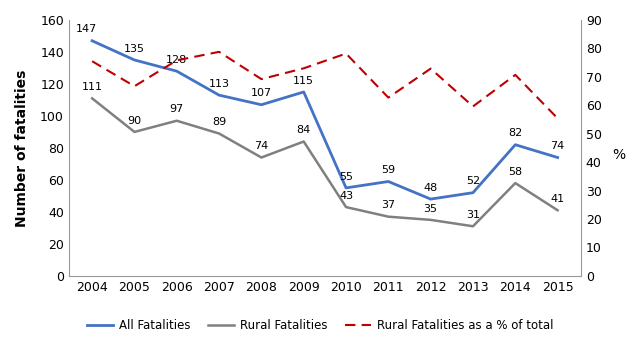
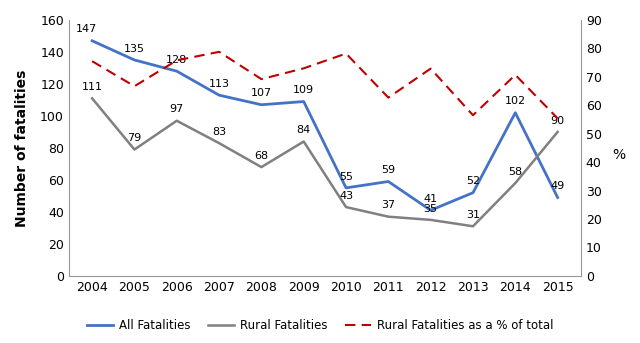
Rural Fatalities/2005: 90 -> 79
Rural Fatalities/2007: 89 -> 83
Rural Fatalities/2008: 74 -> 68
All Fatalities/2009: 115 -> 109
All Fatalities/2012: 48 -> 41
Rural Fatalities as a % of total/2013: 59.6 -> 56.5
All Fatalities/2014: 82 -> 102
All Fatalities/2015: 74 -> 49
Rural Fatalities/2015: 41 -> 90
